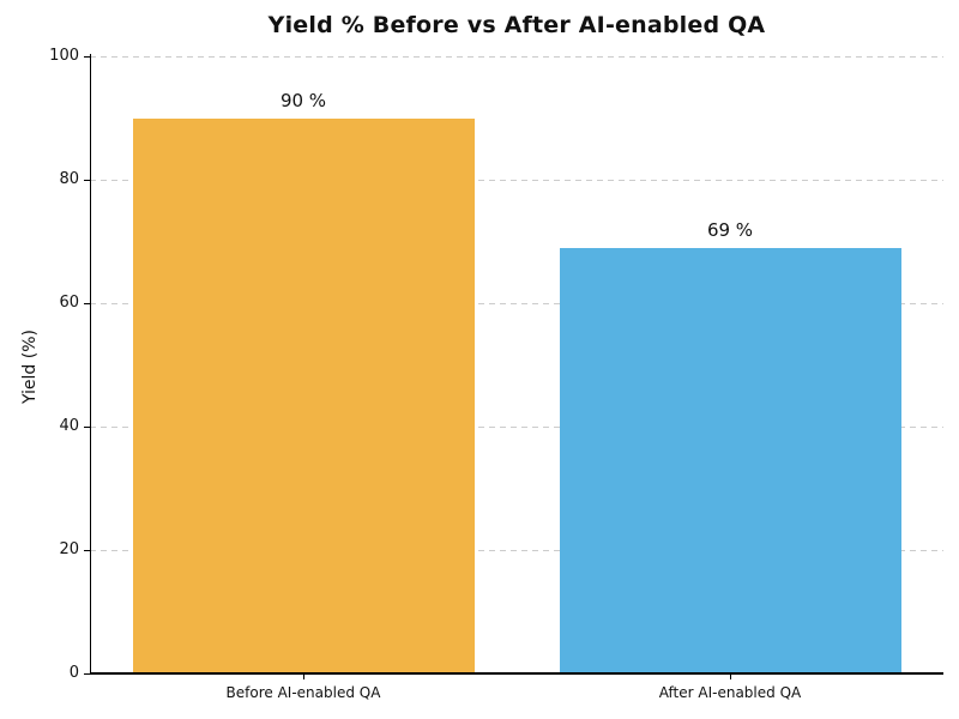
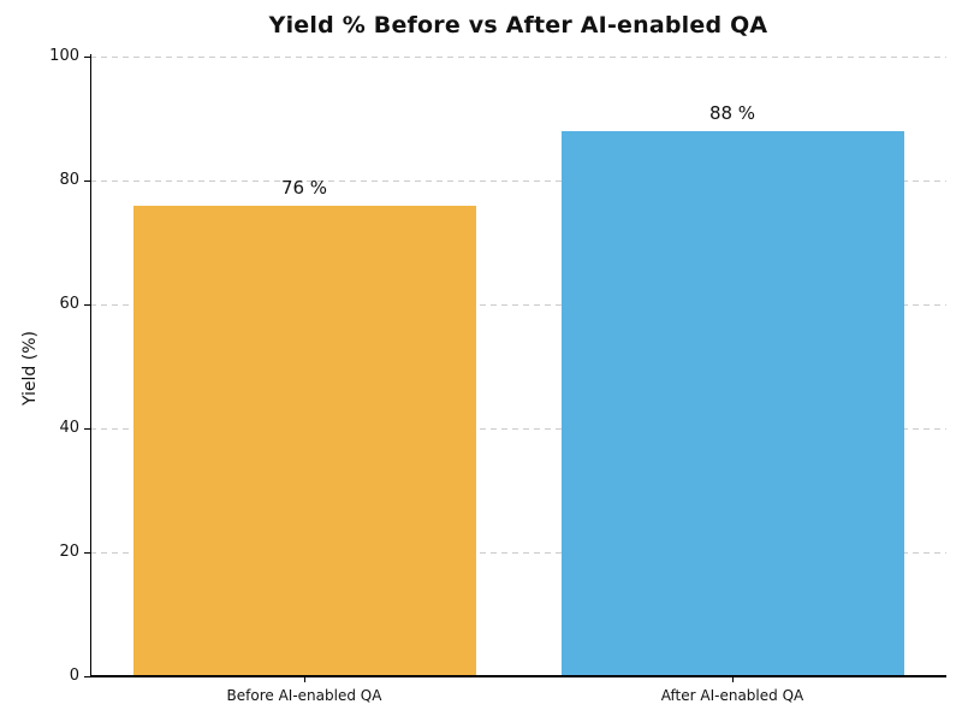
Before AI-enabled QA: 90 -> 76
After AI-enabled QA: 69 -> 88
